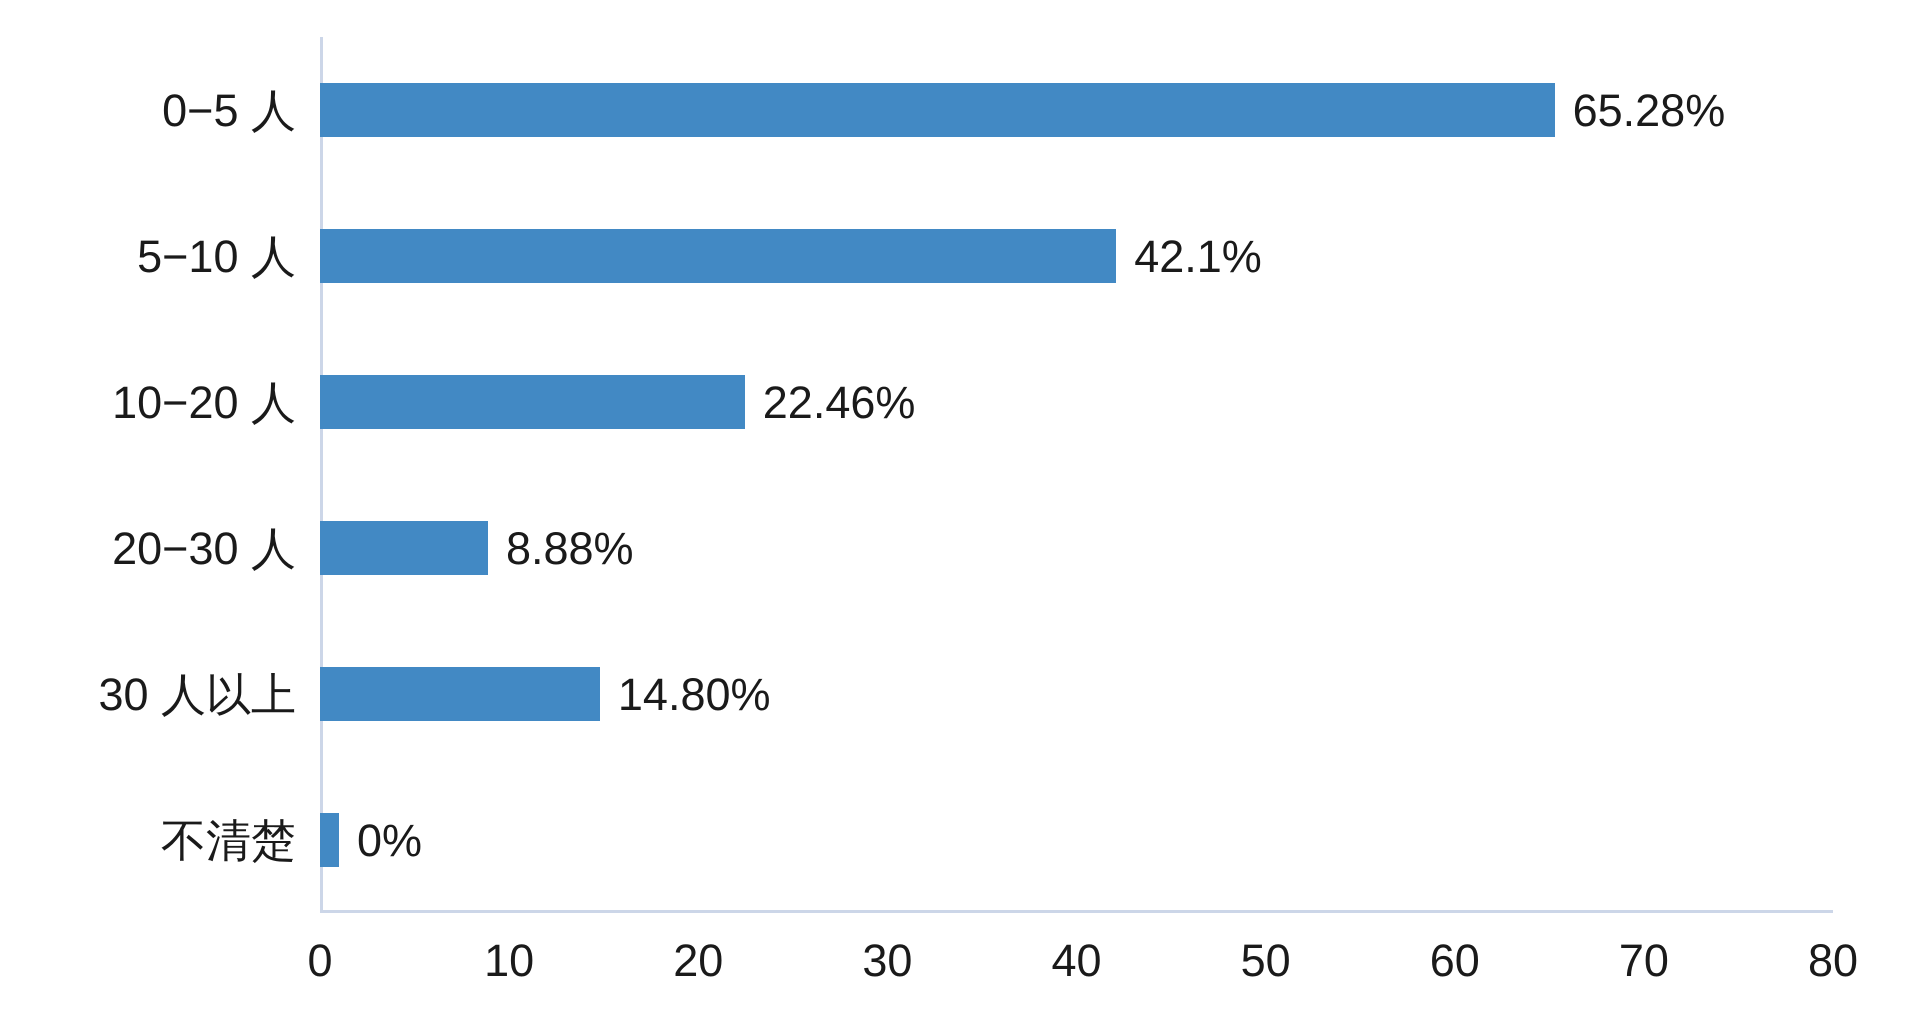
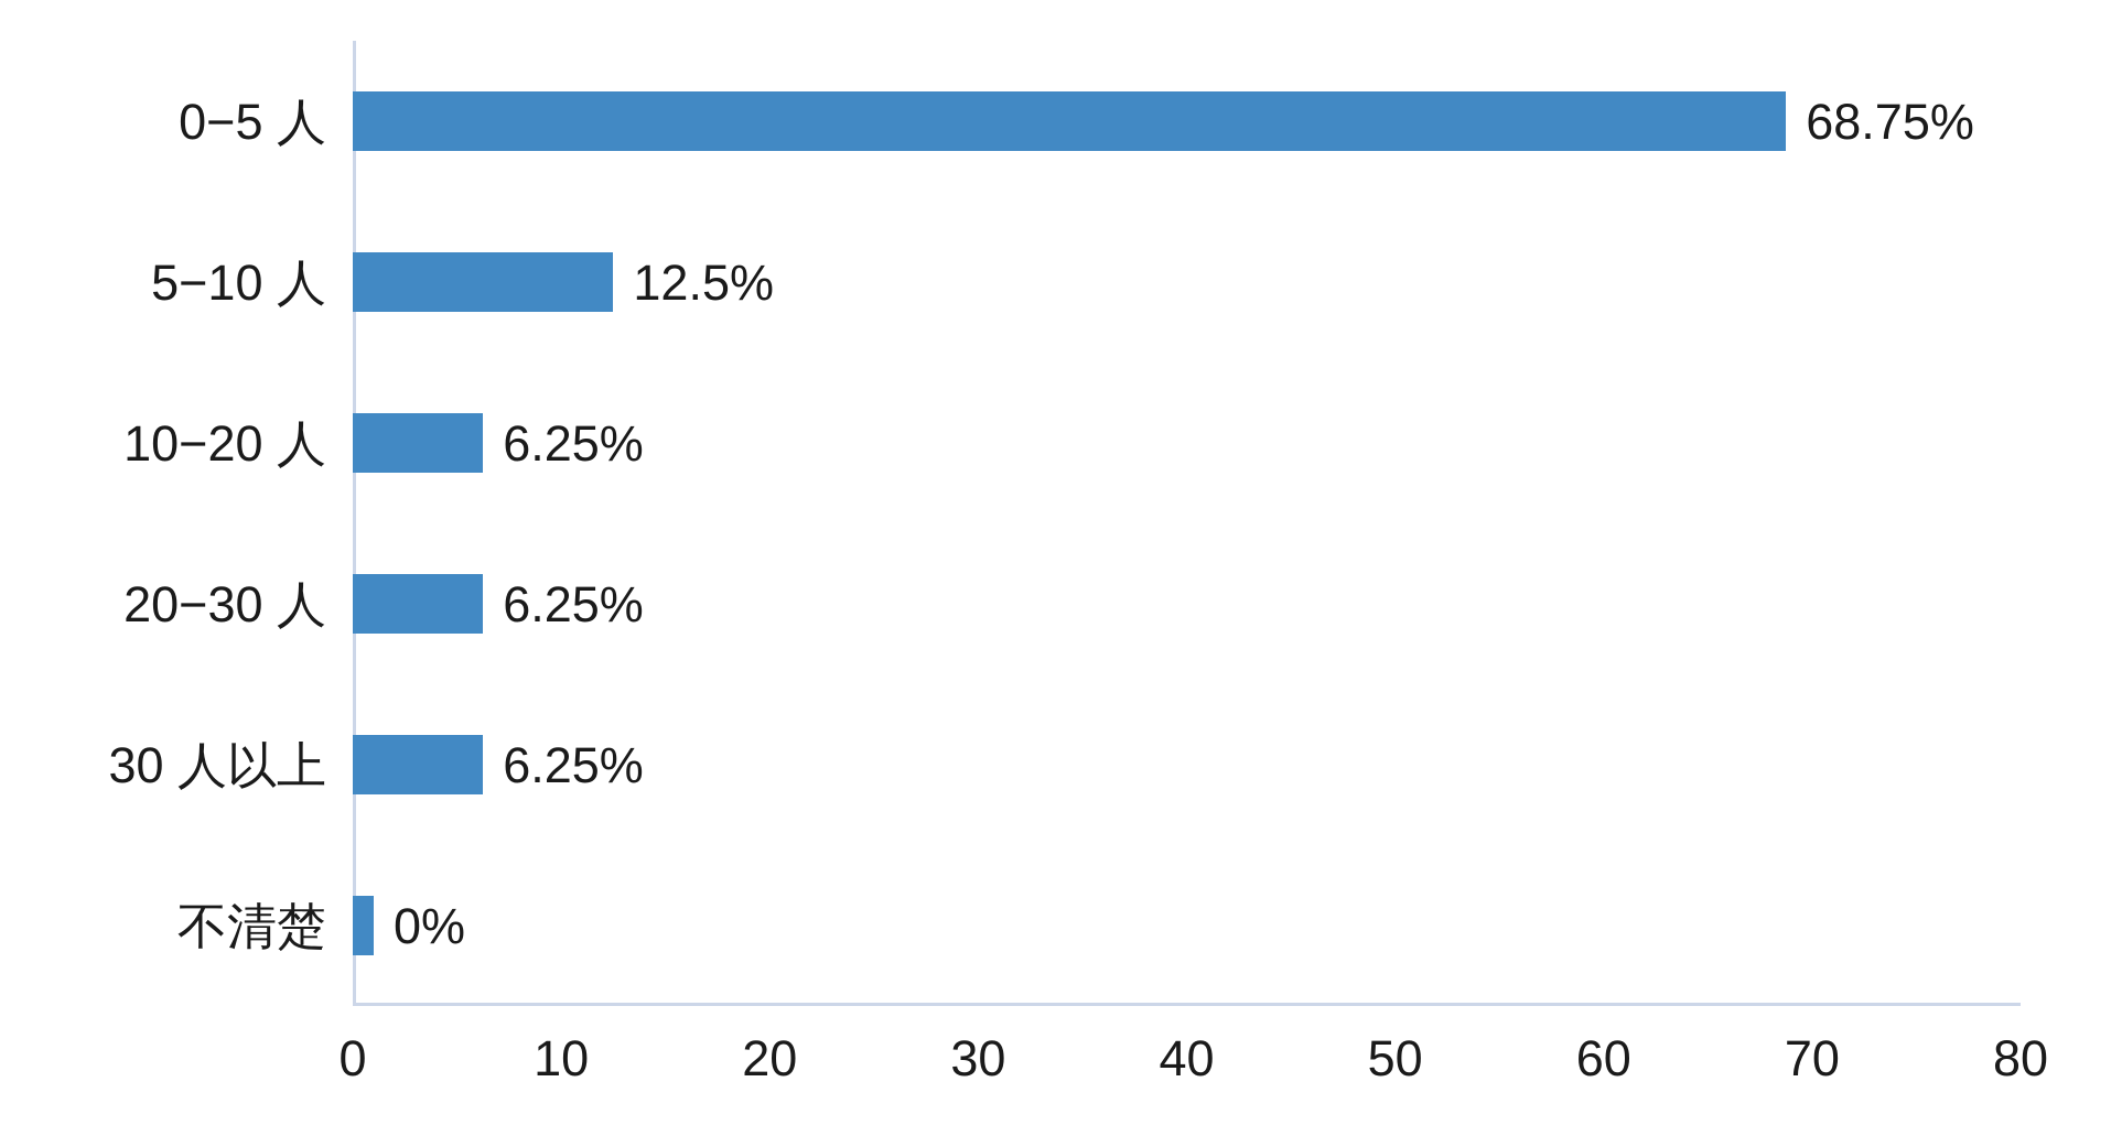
0−5 人: 65.28% -> 68.75%
5−10 人: 42.1% -> 12.5%
10−20 人: 22.46% -> 6.25%
20−30 人: 8.88% -> 6.25%
30 人以上: 14.80% -> 6.25%
